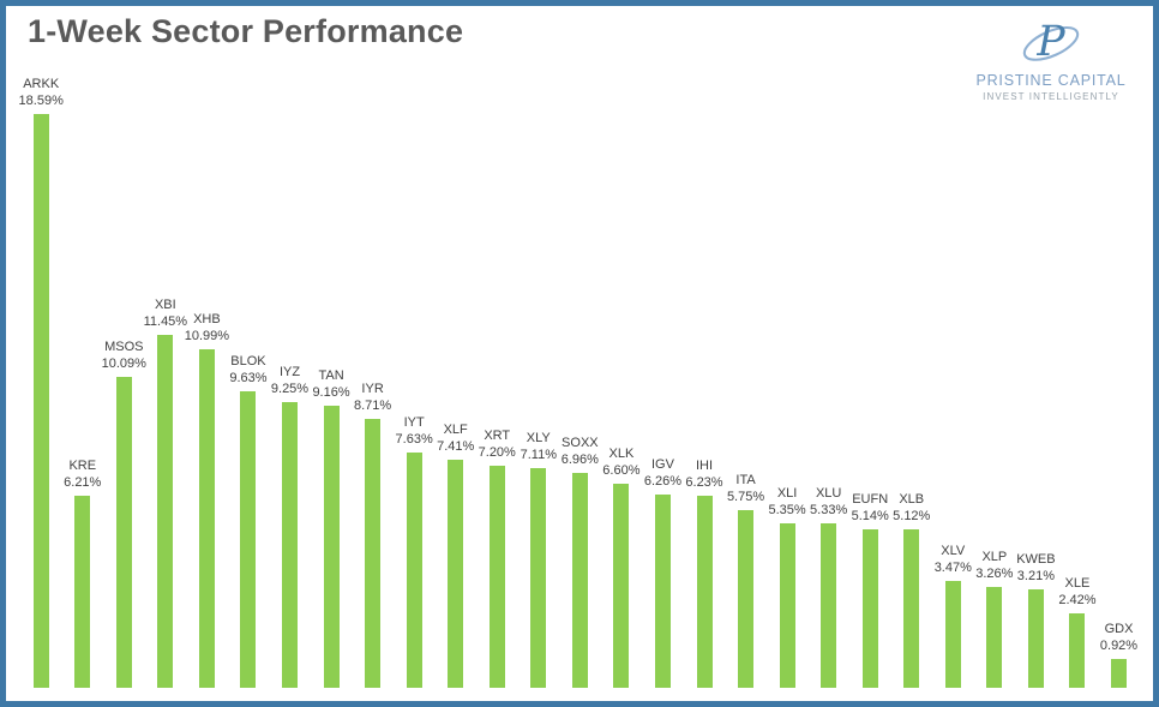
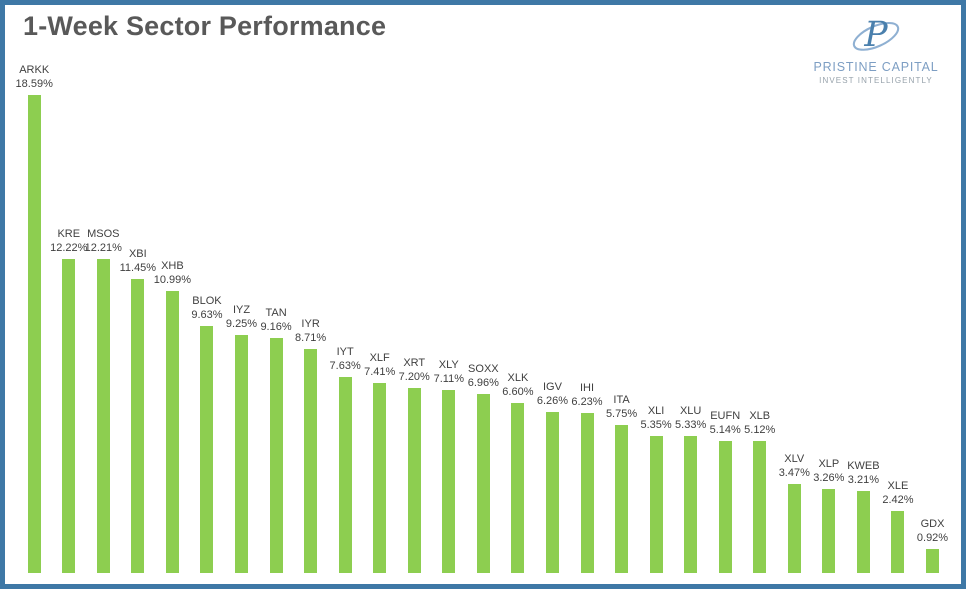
KRE: 6.21% -> 12.22%
MSOS: 10.09% -> 12.21%
